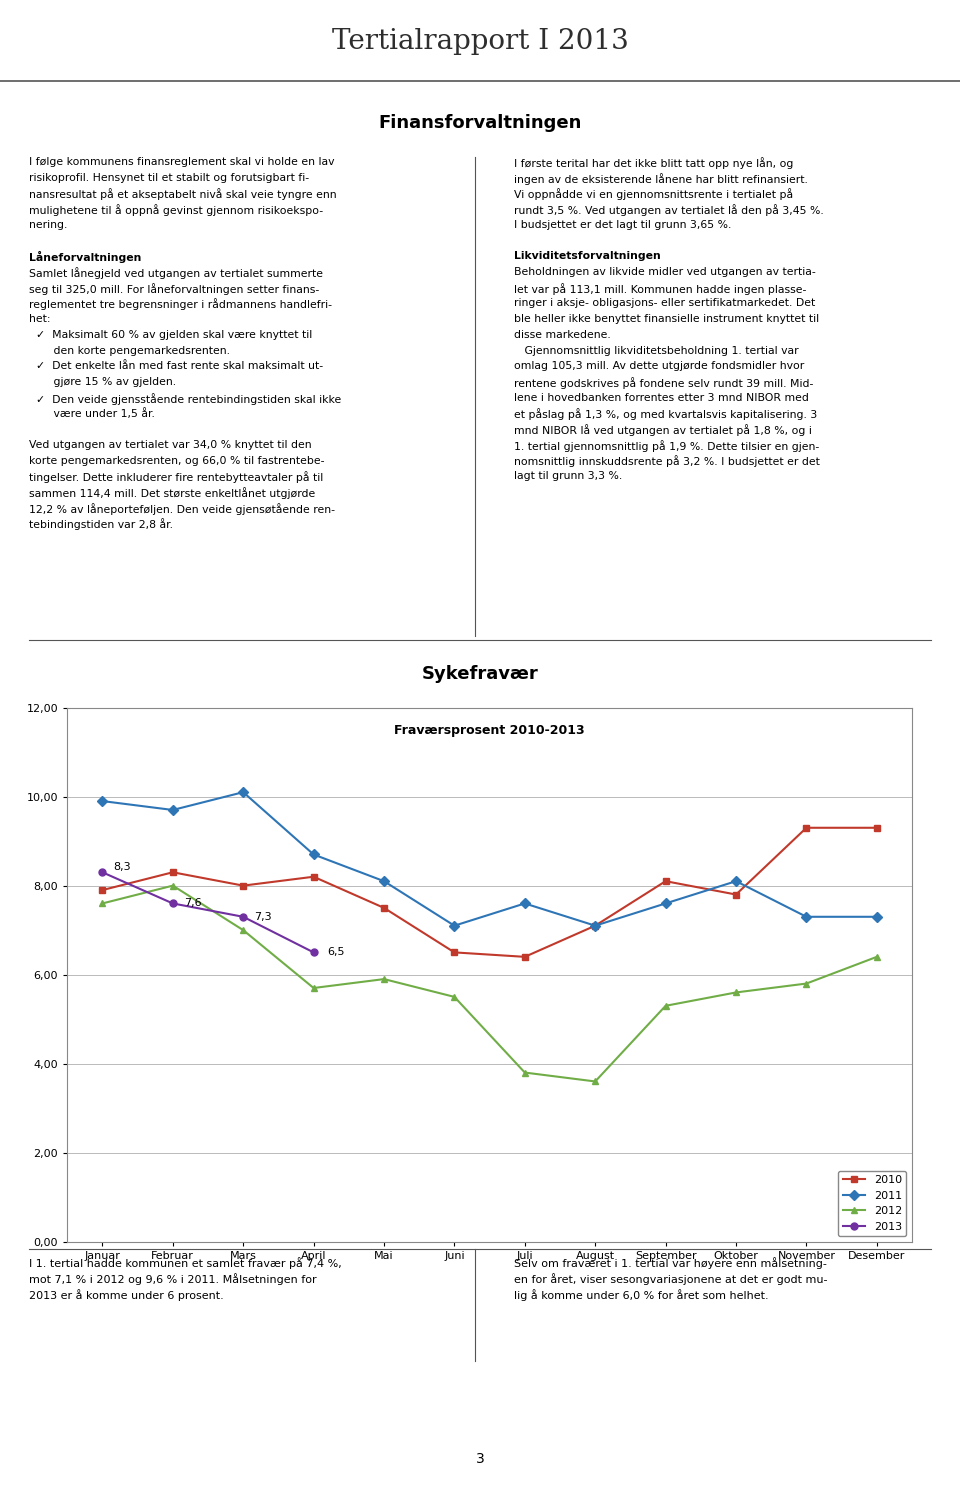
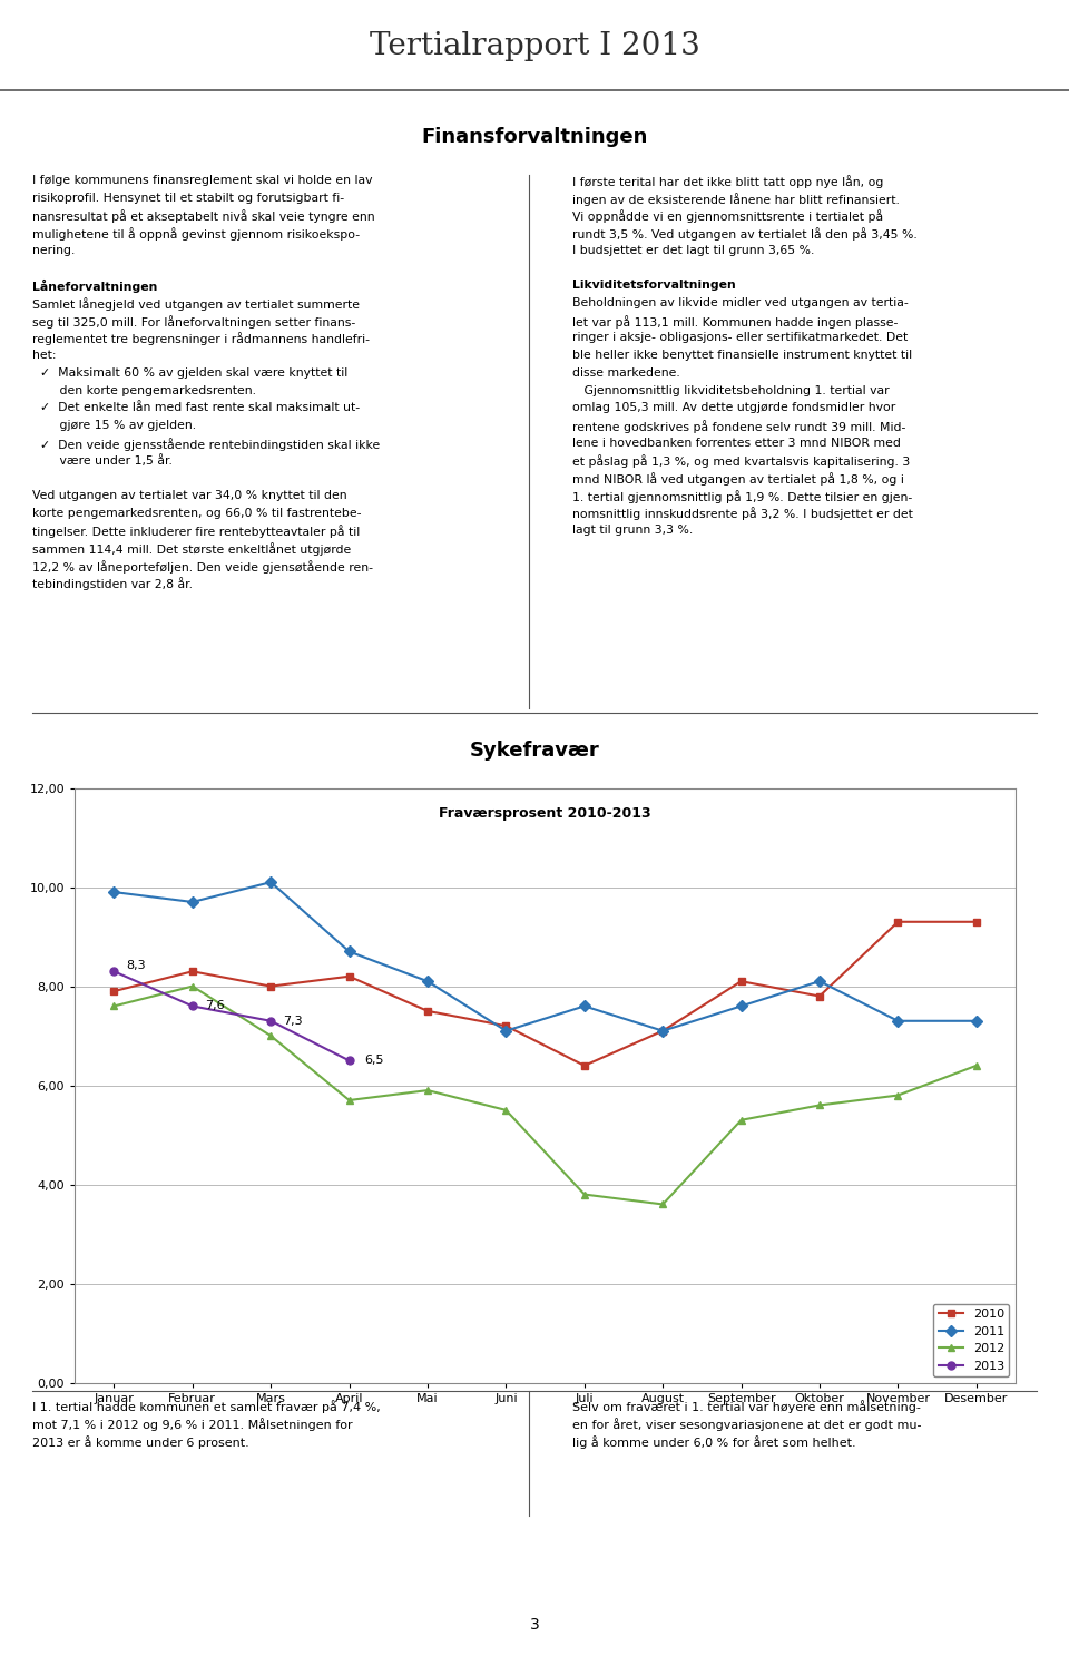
2010/Juni: 6,5 -> 7,2
